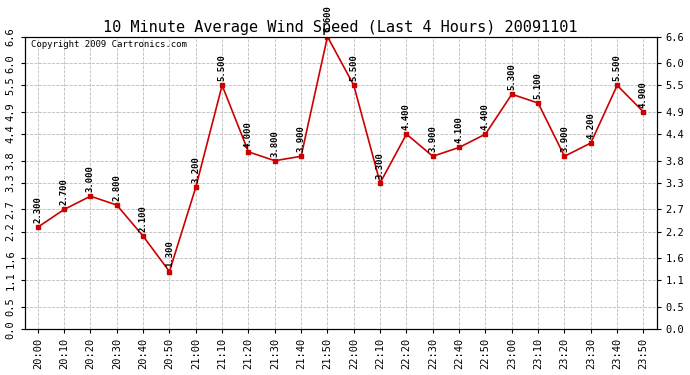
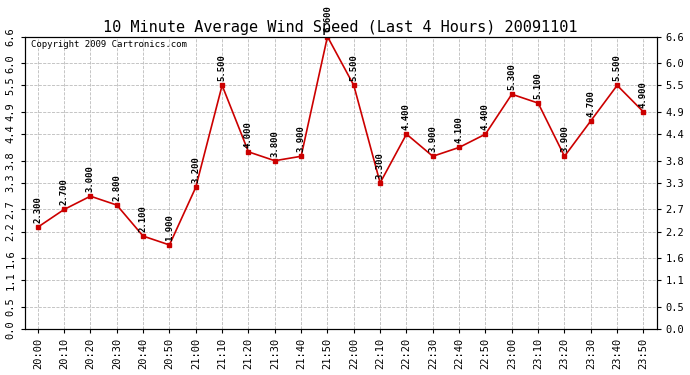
20:50: 1.300 -> 1.900
23:30: 4.200 -> 4.700
